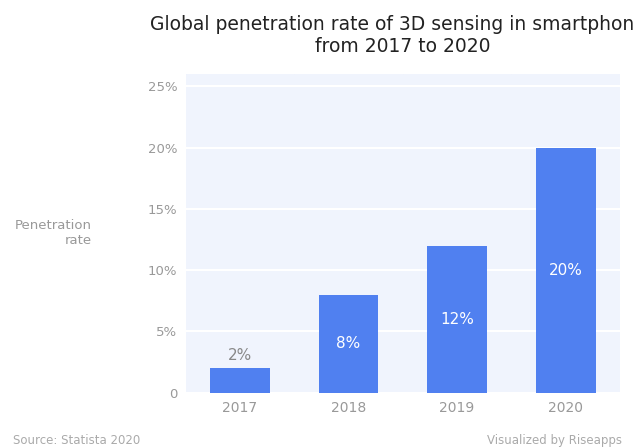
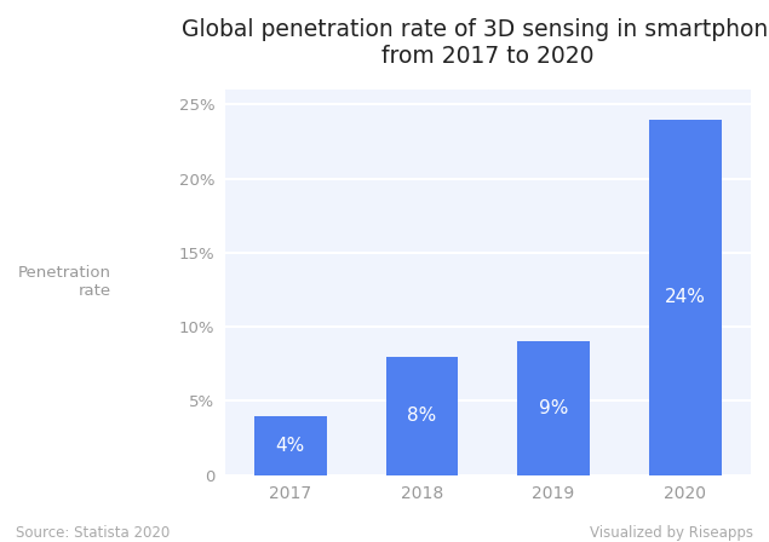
2017: 2% -> 4%
2019: 12% -> 9%
2020: 20% -> 24%
